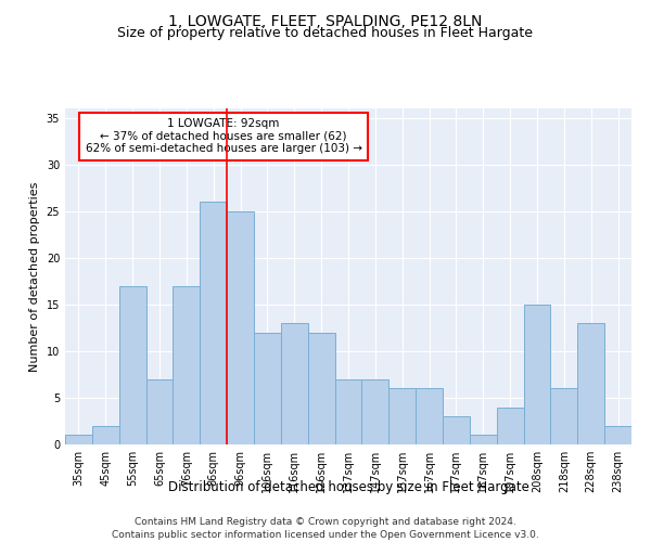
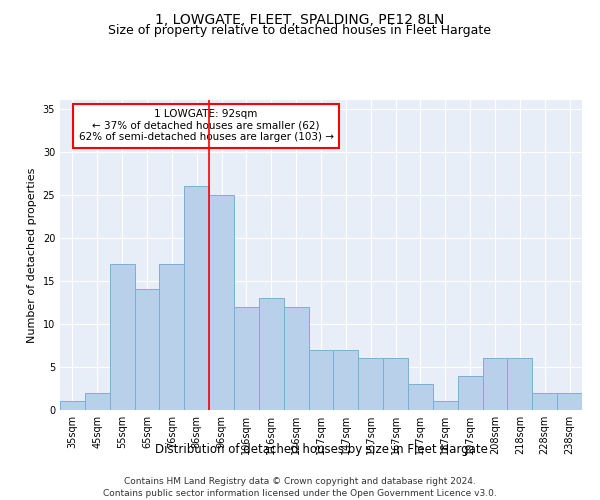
65sqm: 7 -> 14
208sqm: 15 -> 6
228sqm: 13 -> 2
